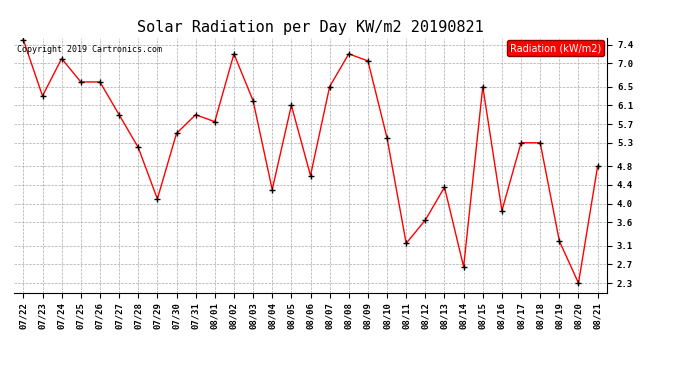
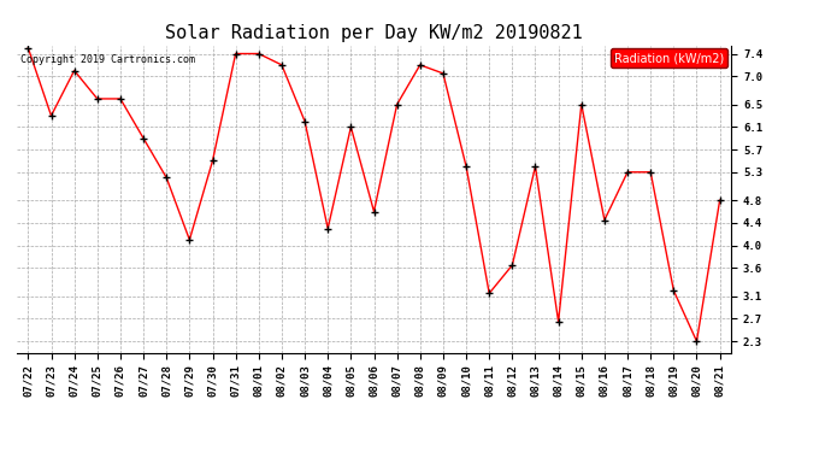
07/31: 5.90 -> 7.40
08/01: 5.75 -> 7.40
08/13: 4.35 -> 5.40
08/16: 3.85 -> 4.45
